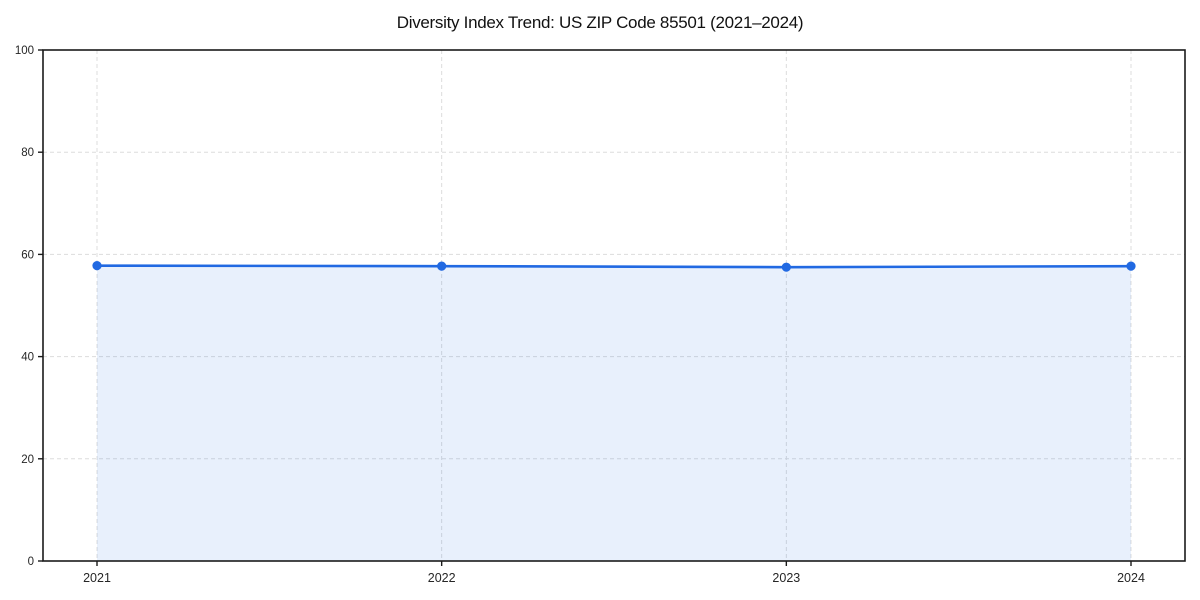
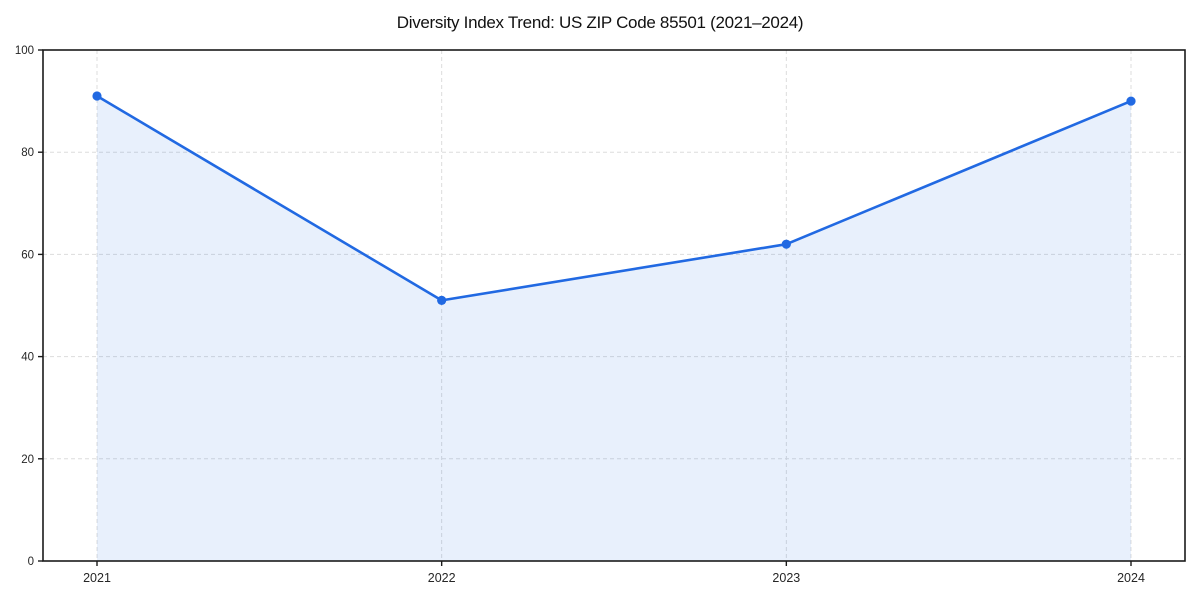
2021: 58 -> 91
2022: 58 -> 51
2023: 58 -> 62
2024: 58 -> 90
